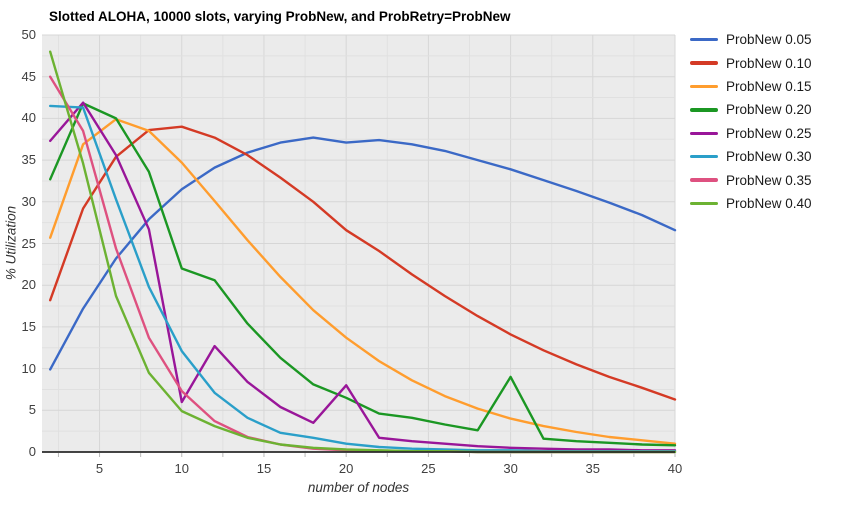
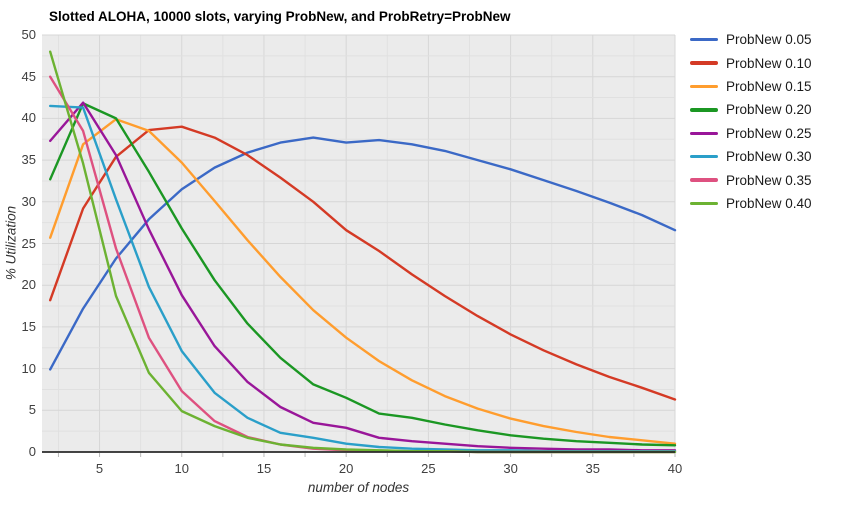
ProbNew 0.20/10: 22 -> 27
ProbNew 0.25/10: 6 -> 19
ProbNew 0.25/20: 8 -> 3
ProbNew 0.20/30: 9 -> 2
